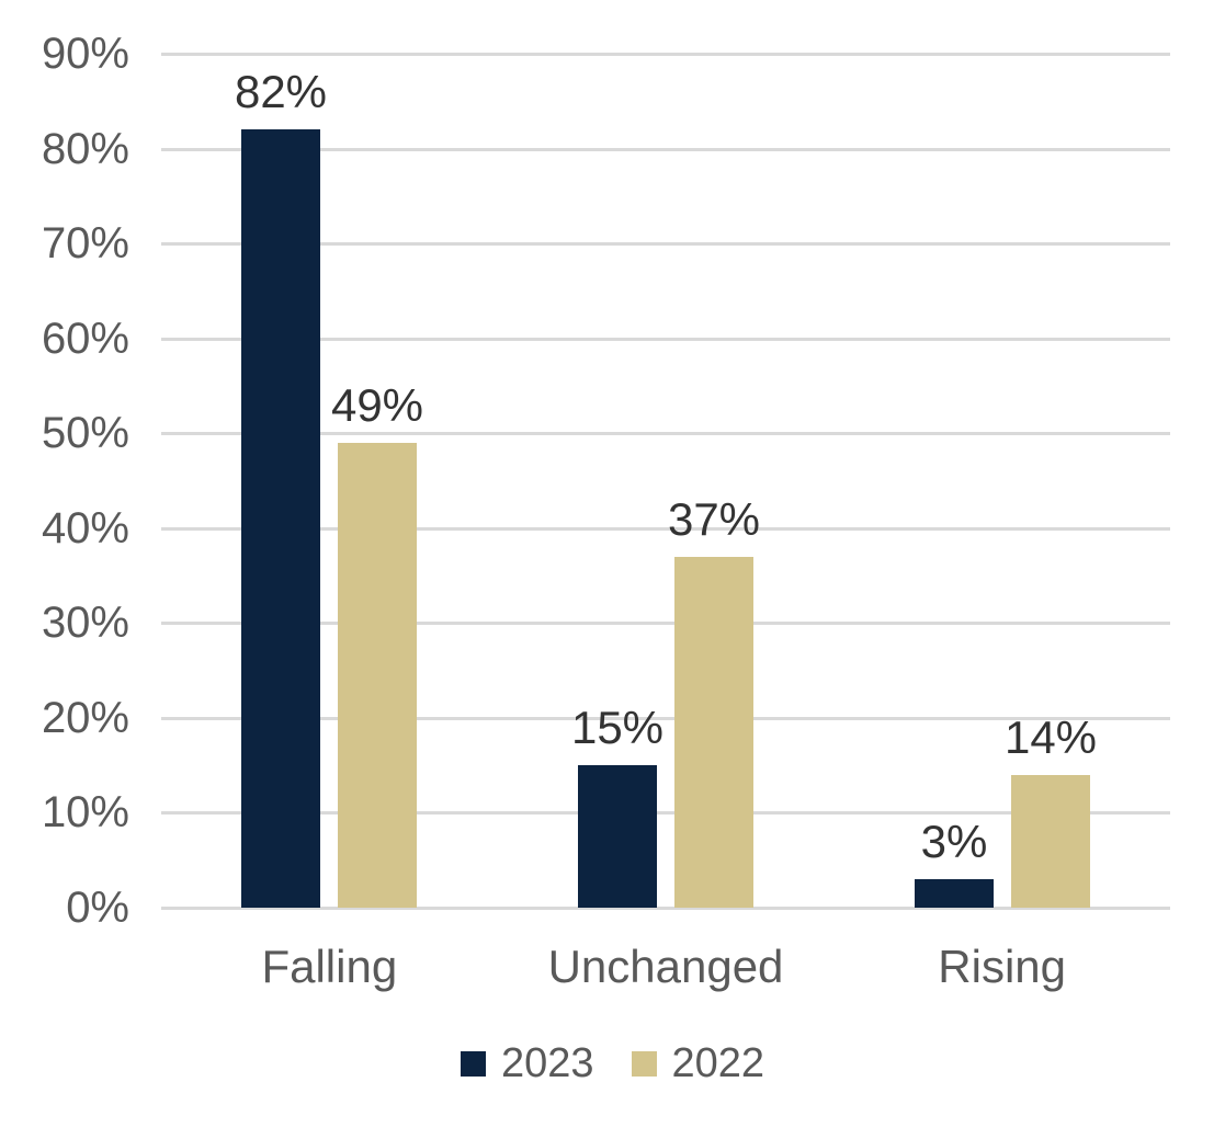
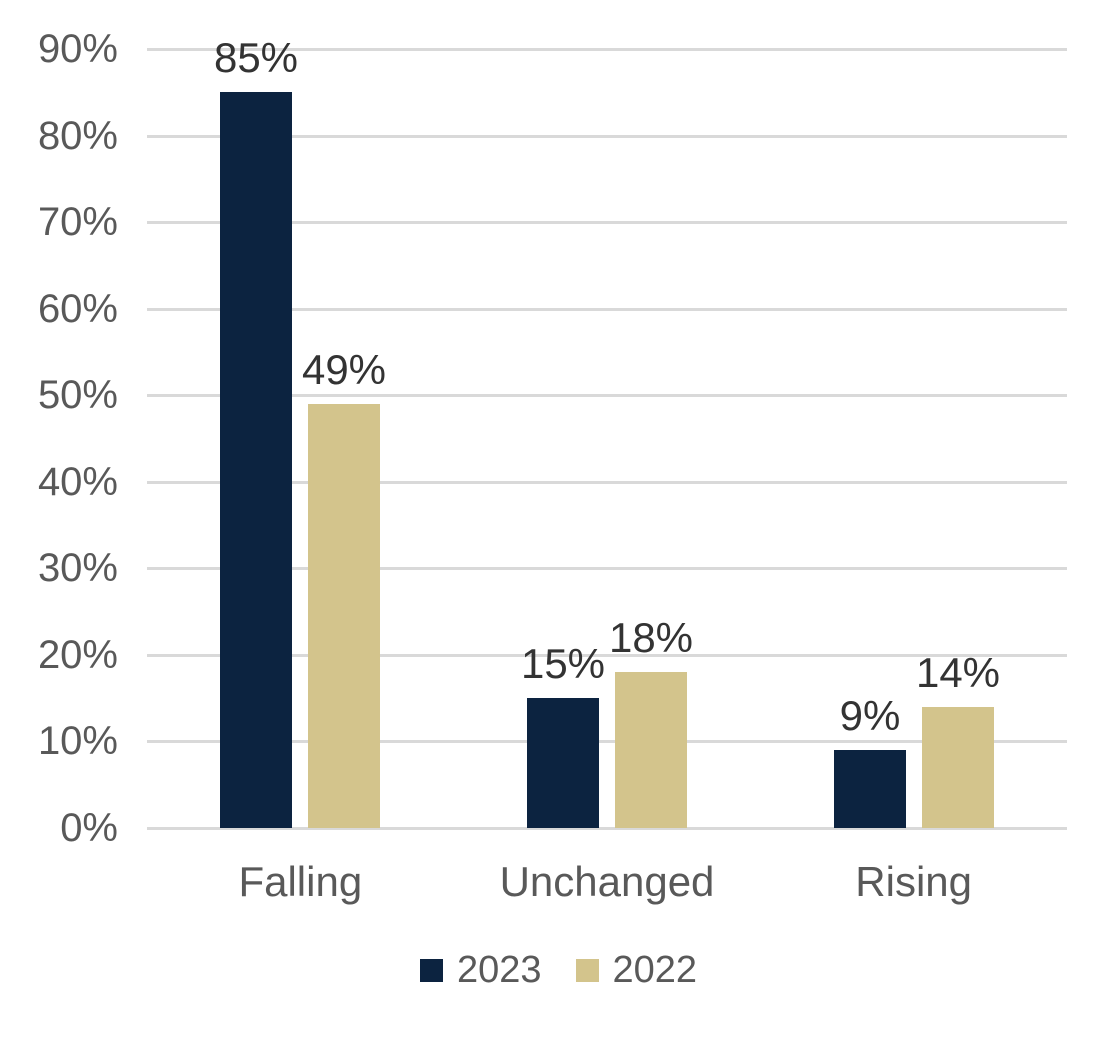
2023/Falling: 82% -> 85%
2022/Unchanged: 37% -> 18%
2023/Rising: 3% -> 9%
